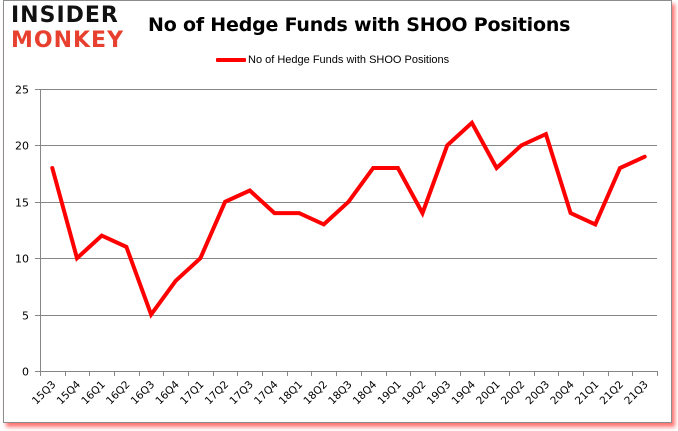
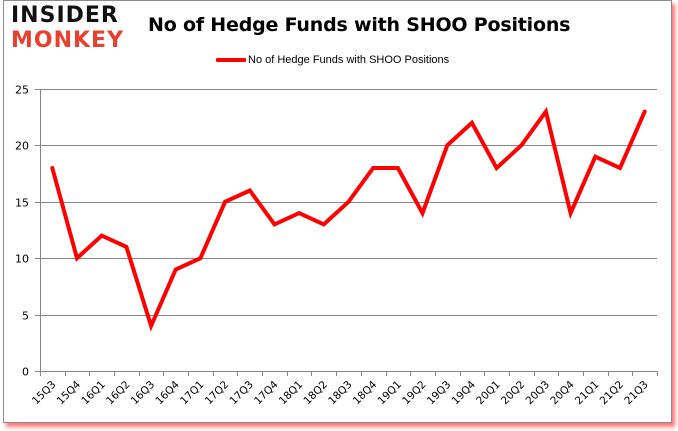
16Q3: 5 -> 4
16Q4: 8 -> 9
17Q4: 14 -> 13
20Q3: 21 -> 23
21Q1: 13 -> 19
21Q3: 19 -> 23
